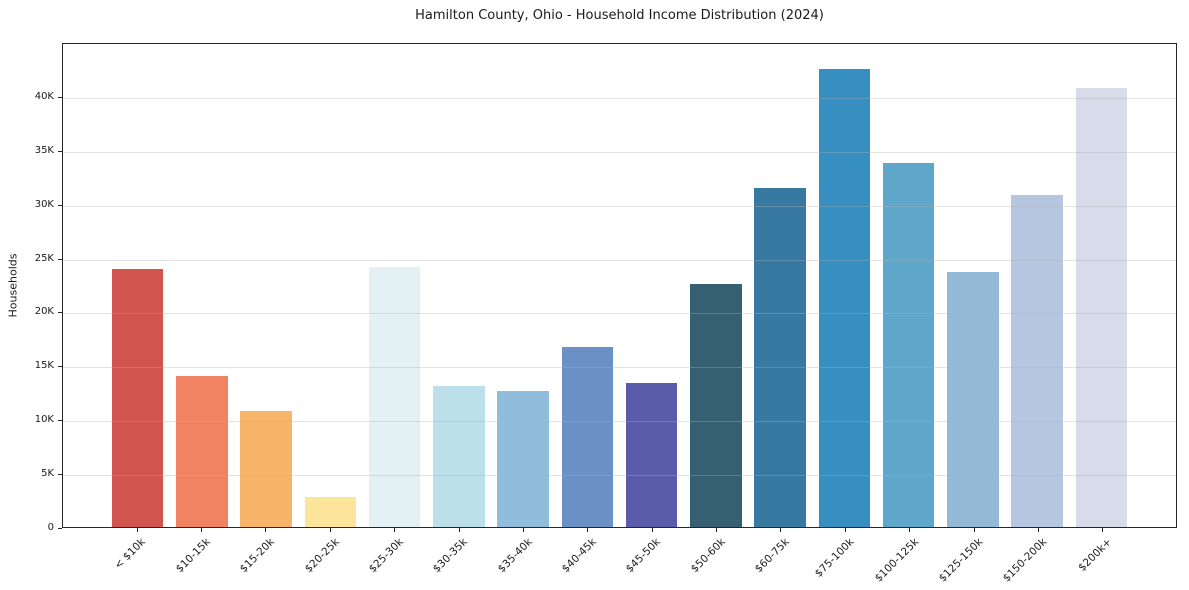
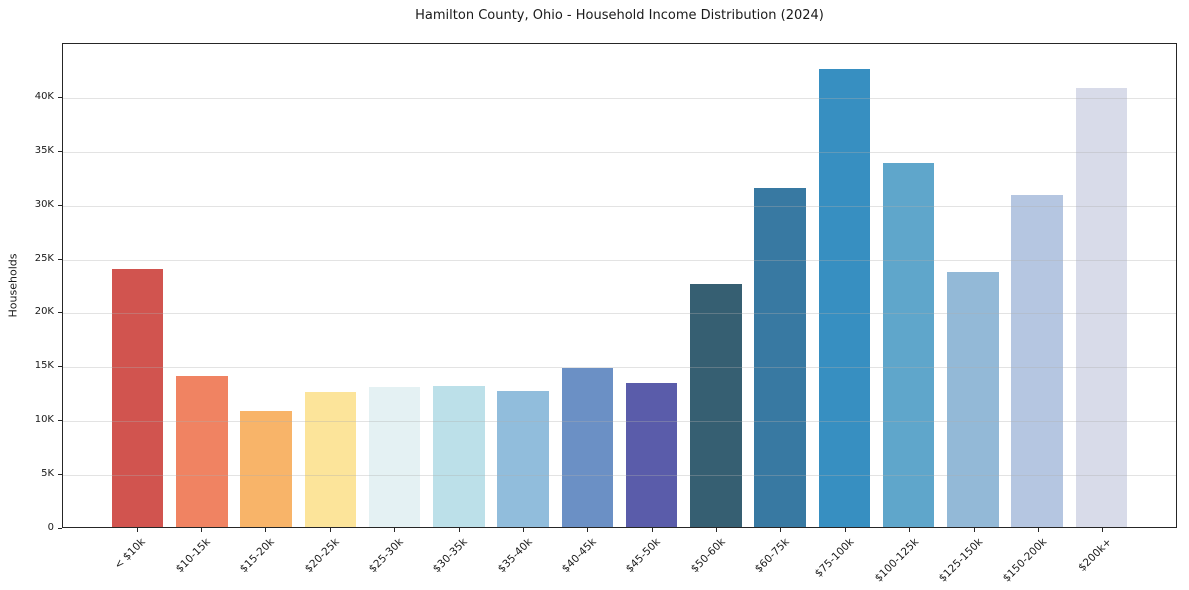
$20-25k: 2.8K -> 12.6K
$25-30k: 24.2K -> 13.0K
$40-45k: 16.8K -> 14.8K
